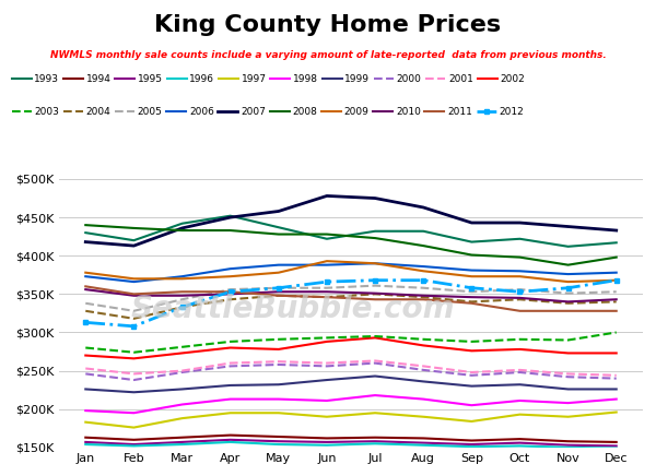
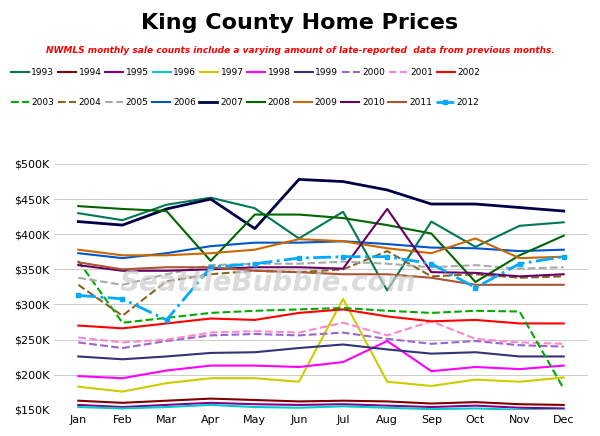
2003/Jan: $280K -> $362K
2004/Feb: $318K -> $284K
2012/Mar: $333K -> $278K
2008/Apr: $433K -> $362K
2007/May: $458K -> $408K
1993/Jun: $422K -> $394K
1997/Jul: $195K -> $308K
2001/Jul: $263K -> $274K
1993/Aug: $432K -> $320K
1998/Aug: $213K -> $248K
2004/Aug: $346K -> $376K
2010/Aug: $348K -> $436K
2001/Sep: $248K -> $276K
1993/Oct: $422K -> $382K
2008/Oct: $398K -> $332K
2009/Oct: $373K -> $394K
2012/Oct: $353K -> $324K
2008/Nov: $388K -> $370K
2003/Dec: $300K -> $180K
